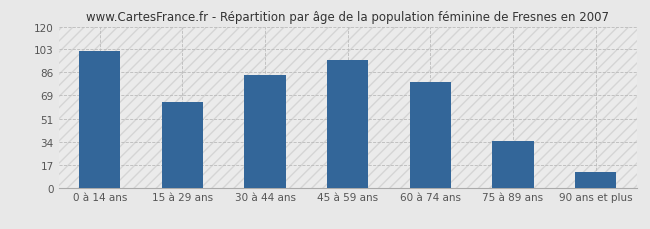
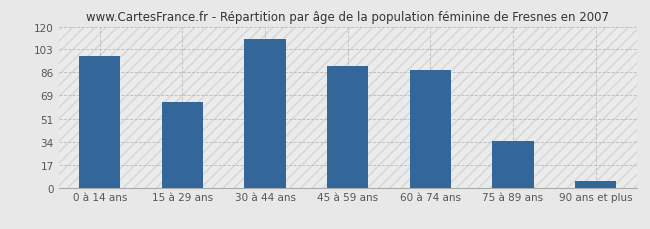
0 à 14 ans: 102 -> 98
30 à 44 ans: 84 -> 111
45 à 59 ans: 95 -> 91
60 à 74 ans: 79 -> 88
90 ans et plus: 12 -> 5
